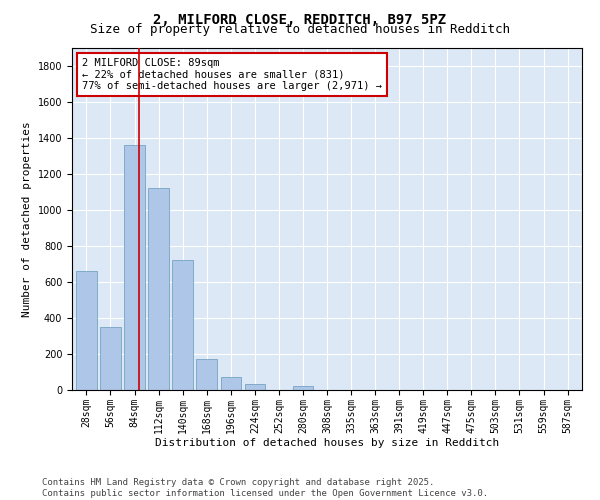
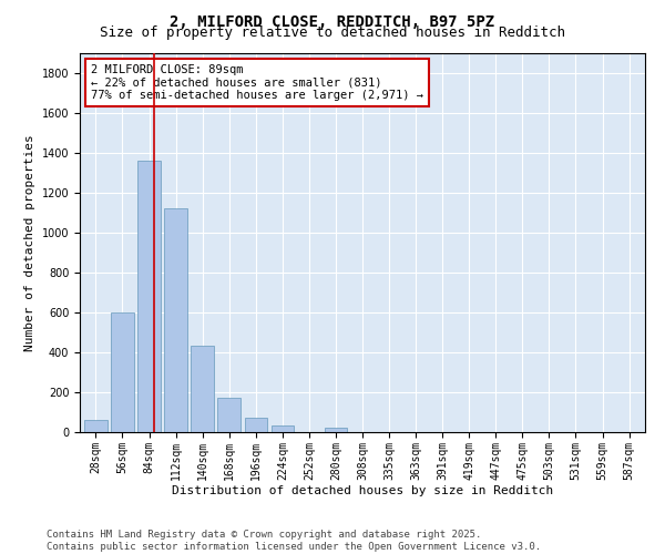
28sqm: 660 -> 60
56sqm: 350 -> 600
140sqm: 720 -> 430
